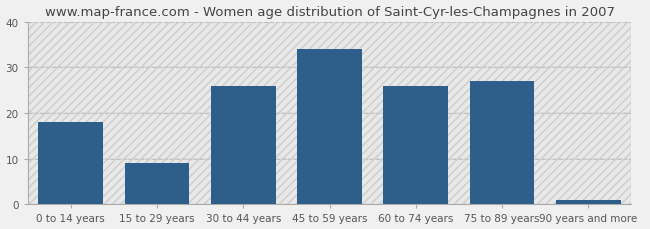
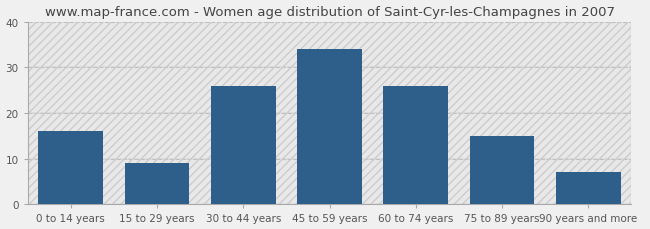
0 to 14 years: 18 -> 16
75 to 89 years: 27 -> 15
90 years and more: 1 -> 7
